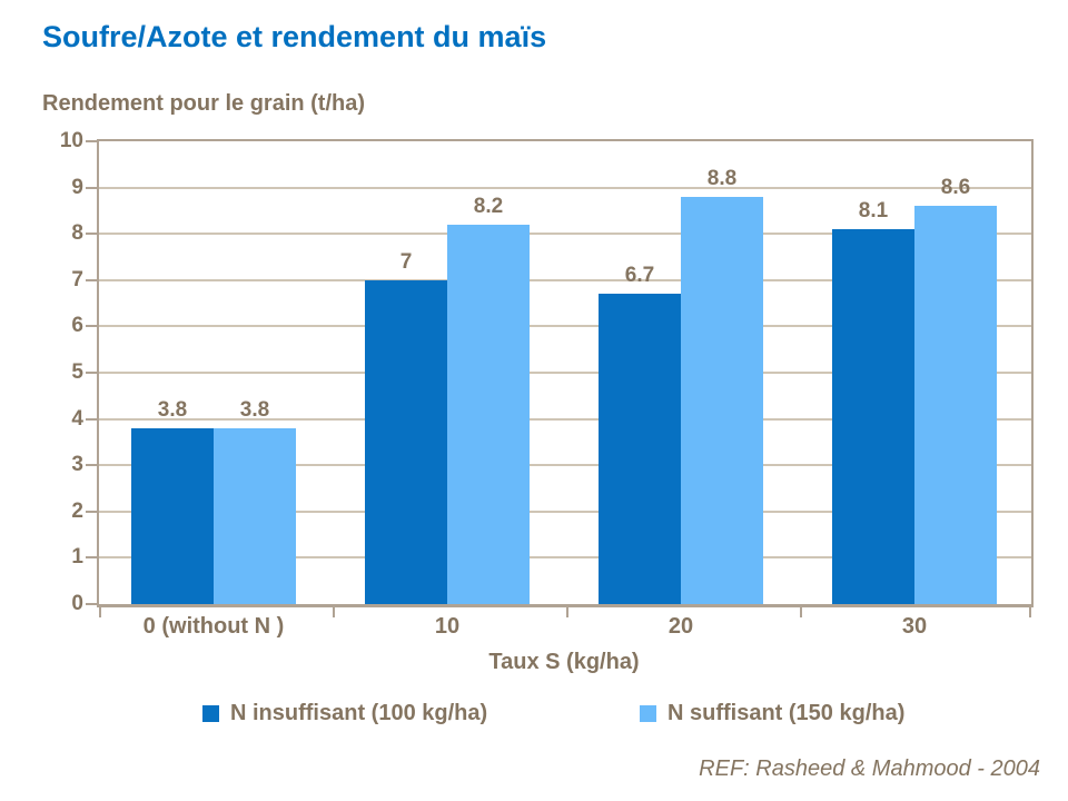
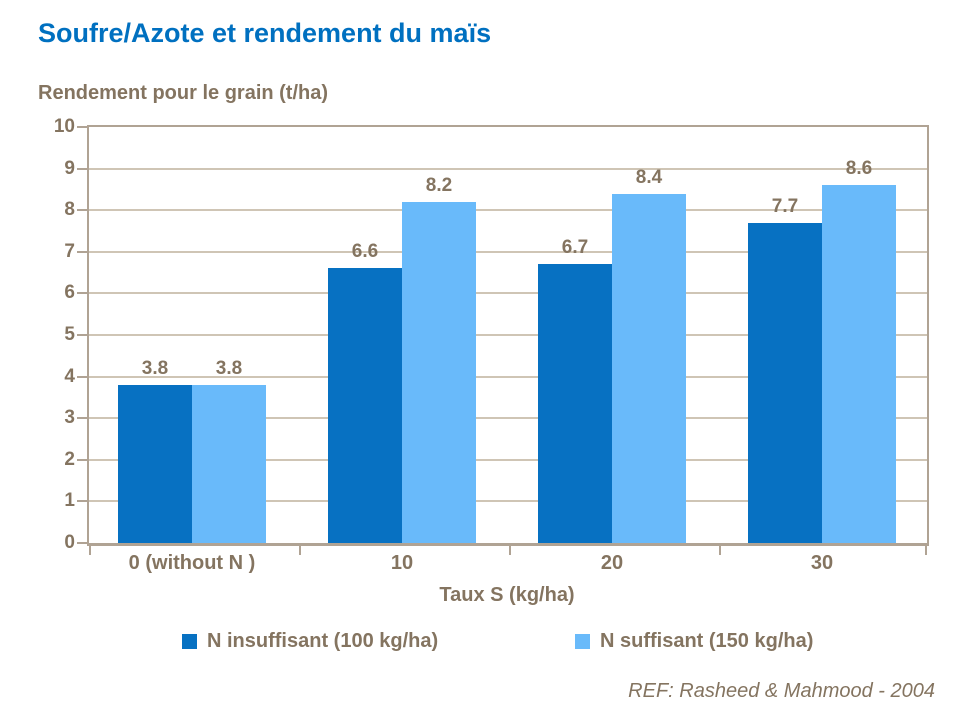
N insuffisant (100 kg/ha)/10: 7 -> 6.6
N suffisant (150 kg/ha)/20: 8.8 -> 8.4
N insuffisant (100 kg/ha)/30: 8.1 -> 7.7
